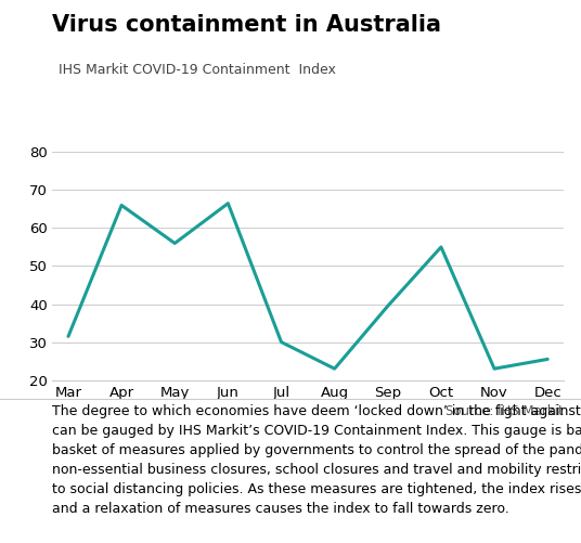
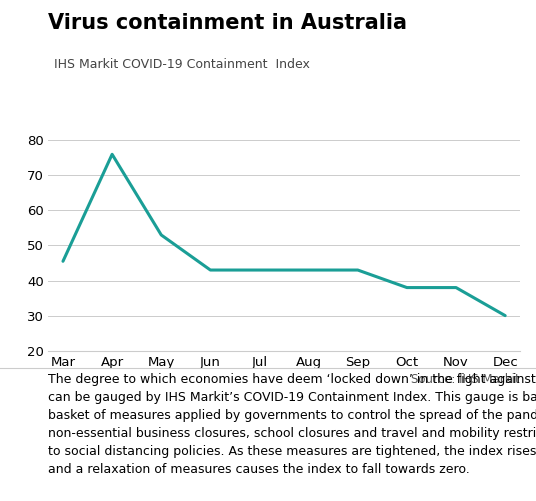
Mar: 31.5 -> 45.5
Apr: 66.0 -> 76.0
May: 56.0 -> 53.0
Jun: 66.5 -> 43.0
Jul: 30.0 -> 43.0
Aug: 23.0 -> 43.0
Sep: 39.5 -> 43.0
Oct: 55.0 -> 38.0
Nov: 23.0 -> 38.0
Dec: 25.5 -> 30.0
